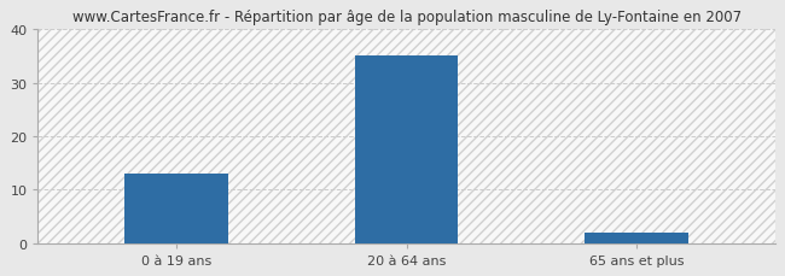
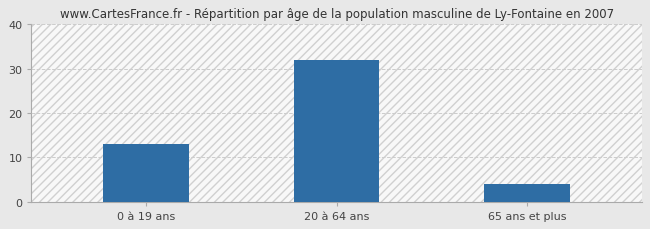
20 à 64 ans: 35 -> 32
65 ans et plus: 2 -> 4
